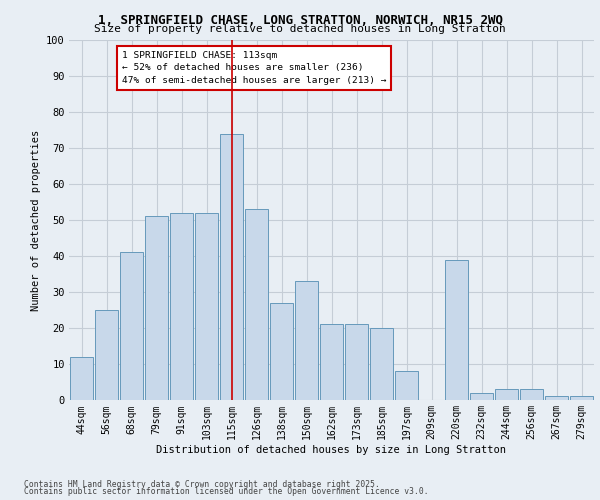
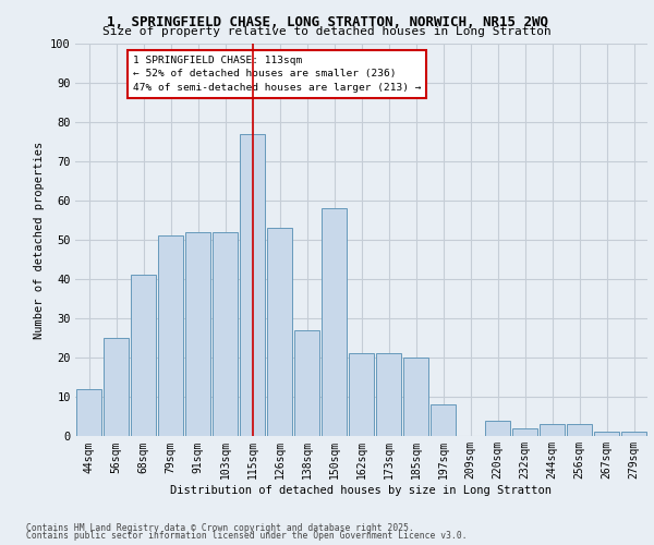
115sqm: 74 -> 77
150sqm: 33 -> 58
220sqm: 39 -> 4
